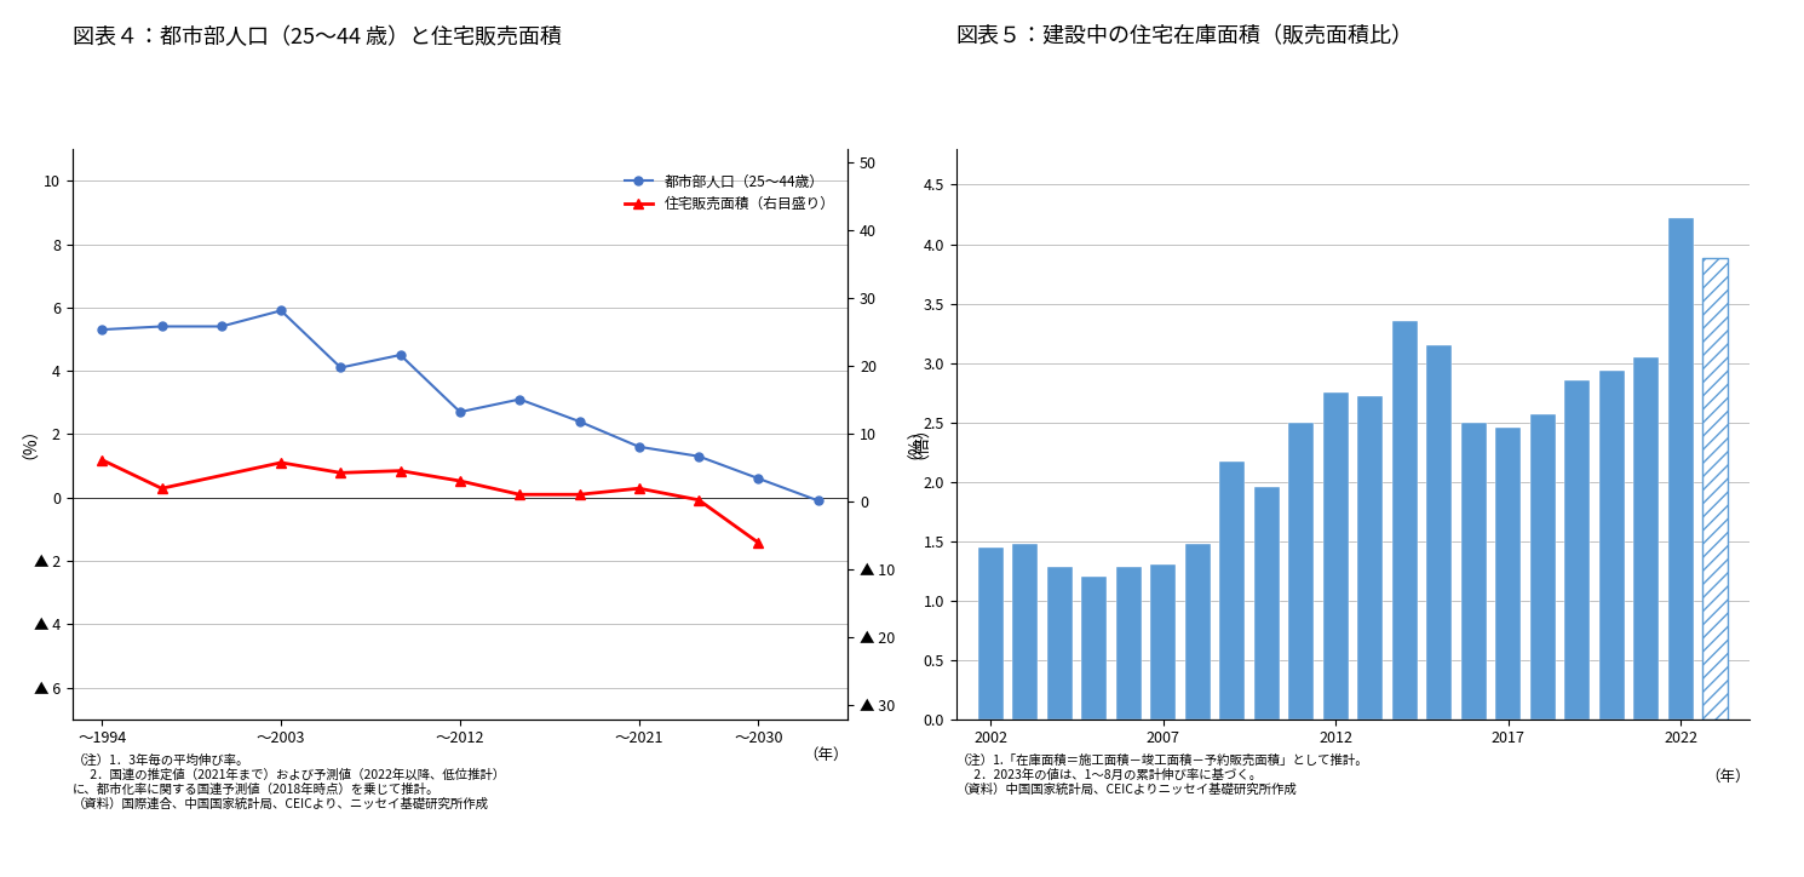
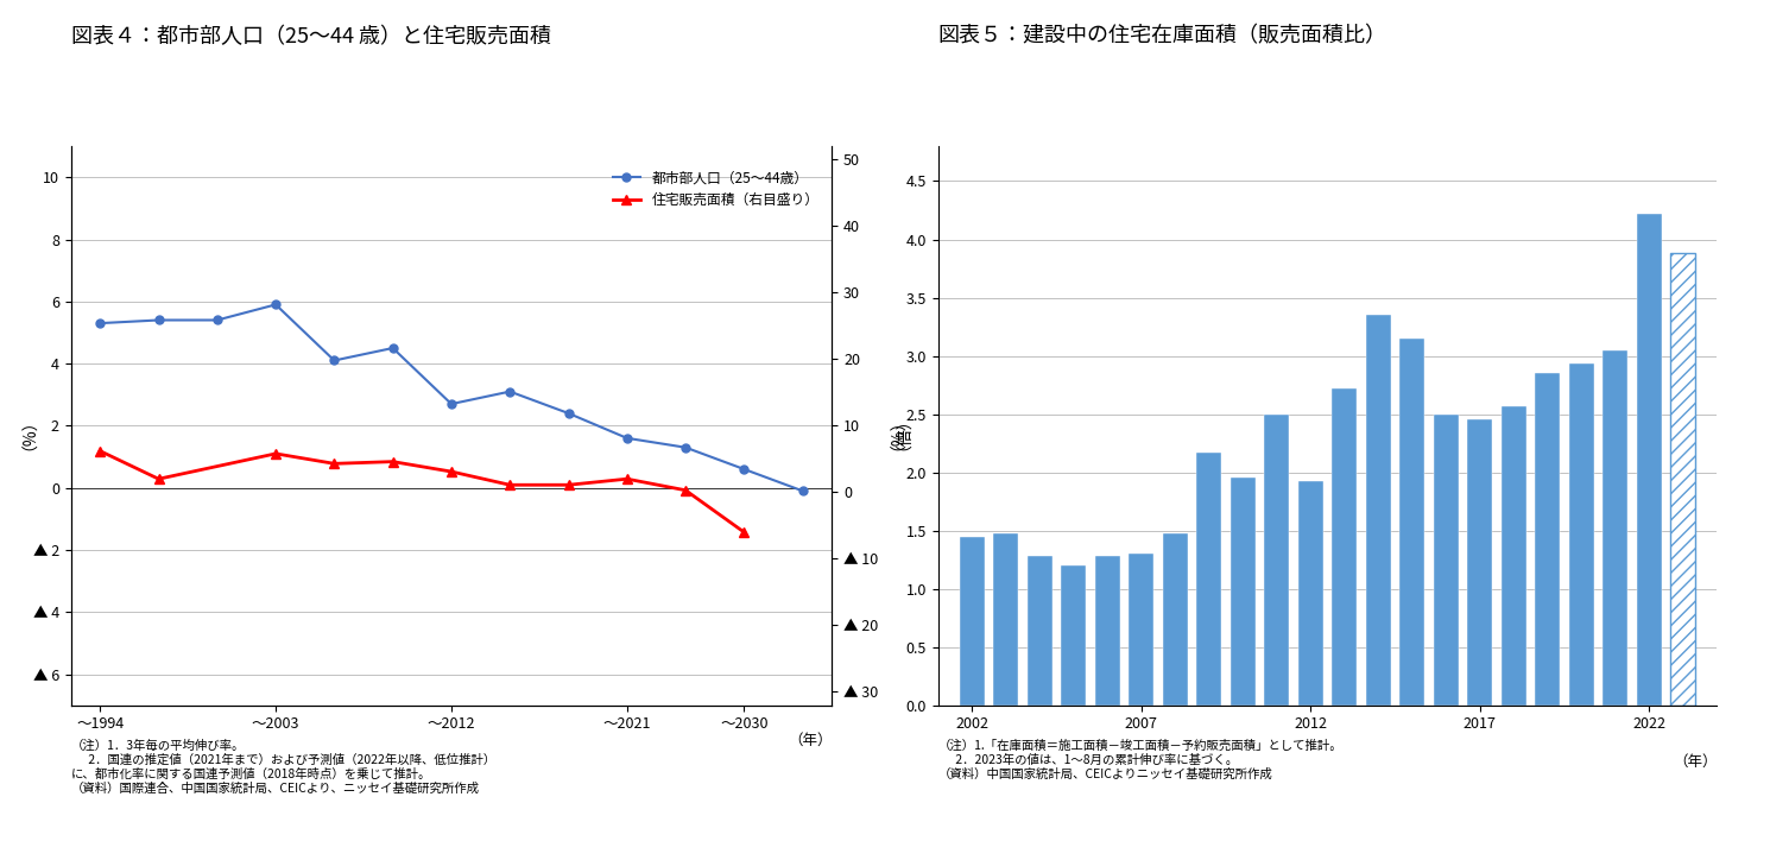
2012: 2.75 -> 1.92
